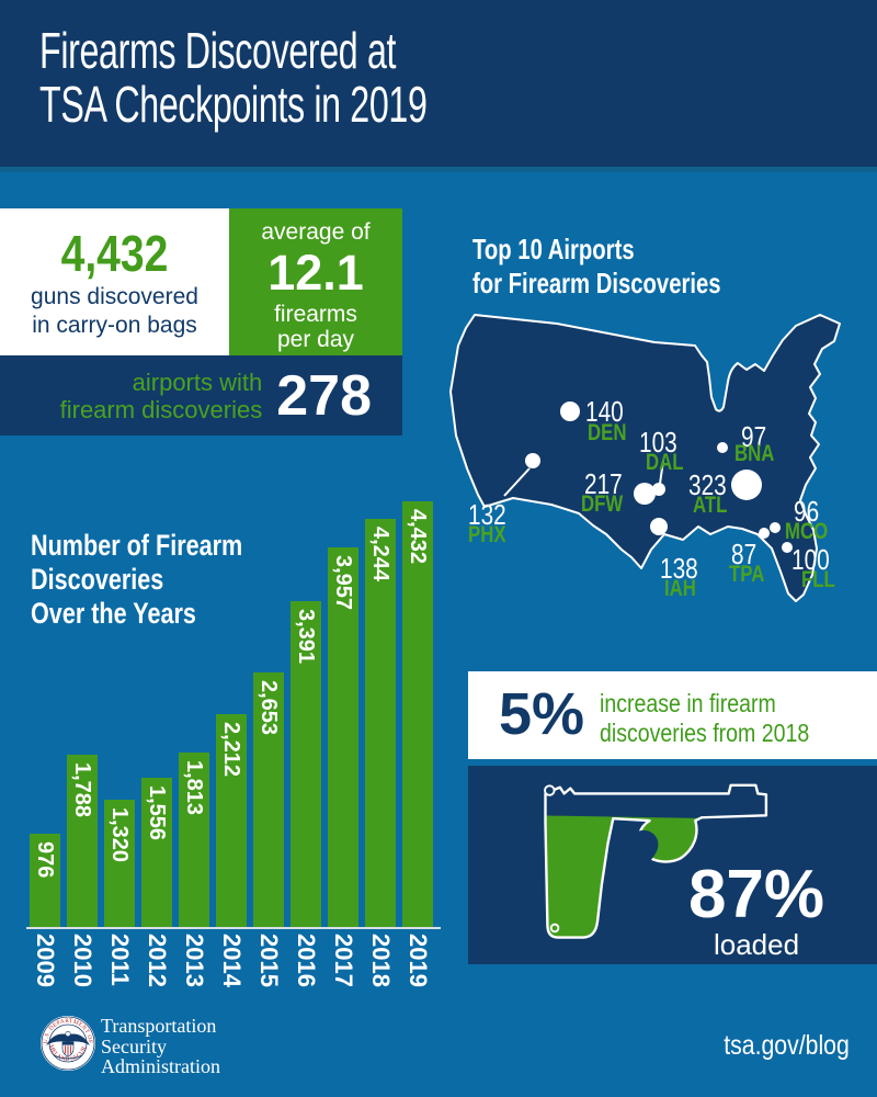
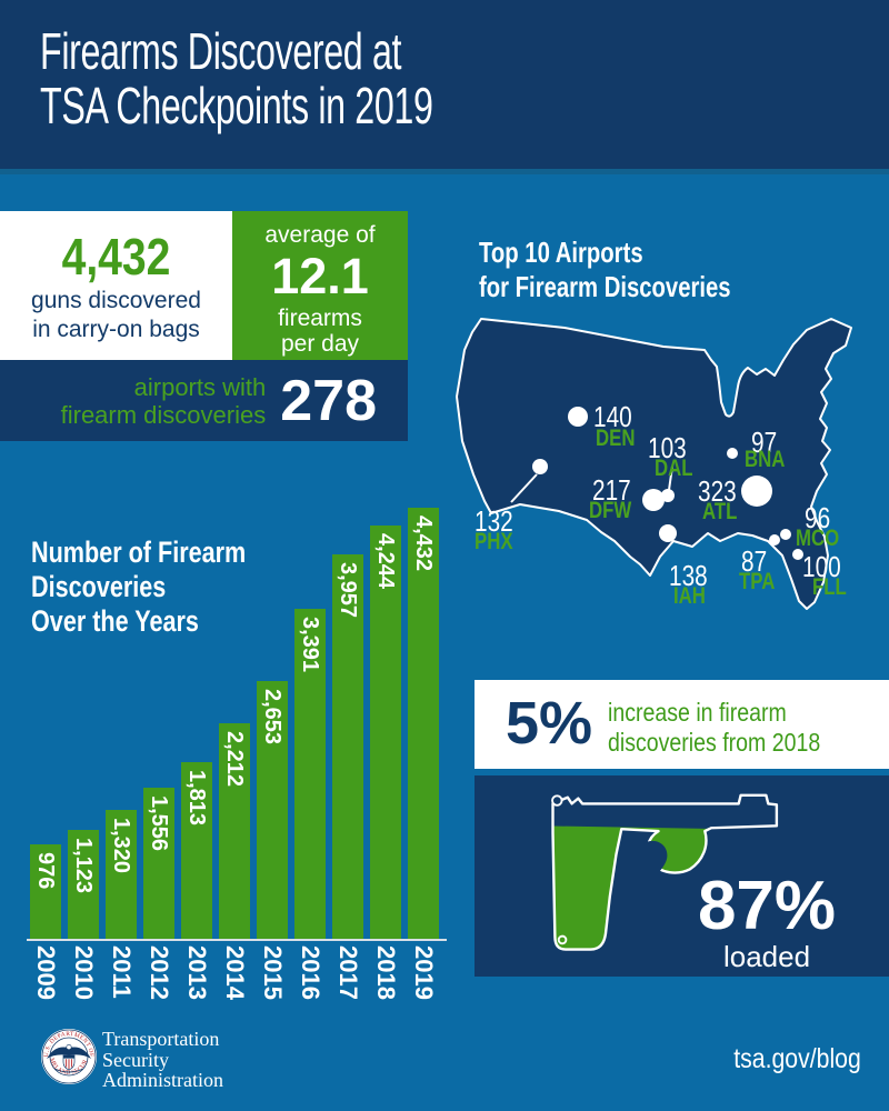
2010: 1,788 -> 1,123
